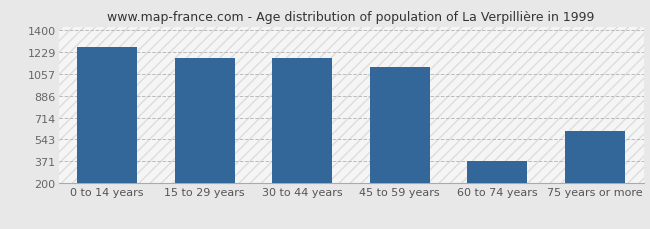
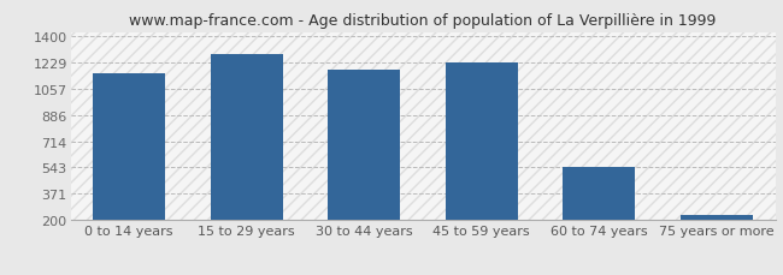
0 to 14 years: 1270 -> 1160
15 to 29 years: 1180 -> 1280
45 to 59 years: 1110 -> 1230
60 to 74 years: 370 -> 540
75 years or more: 610 -> 230
